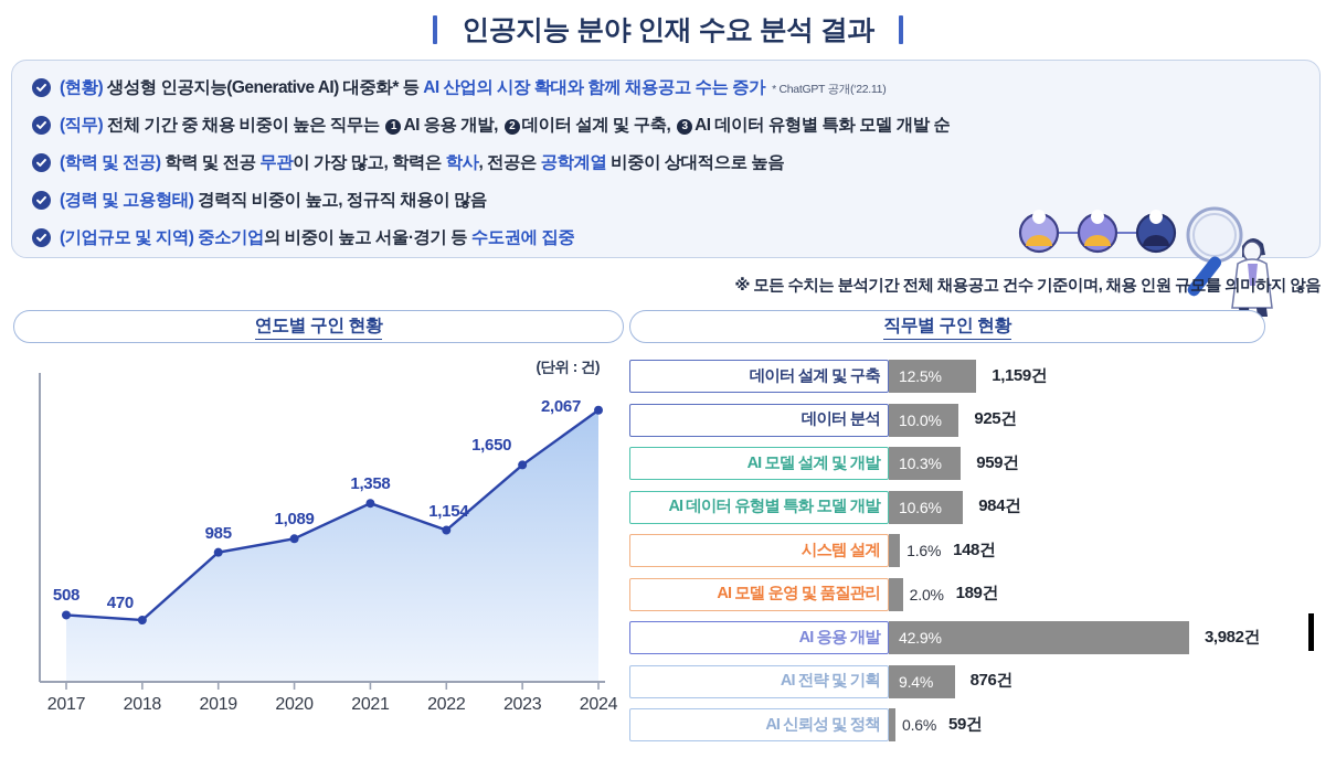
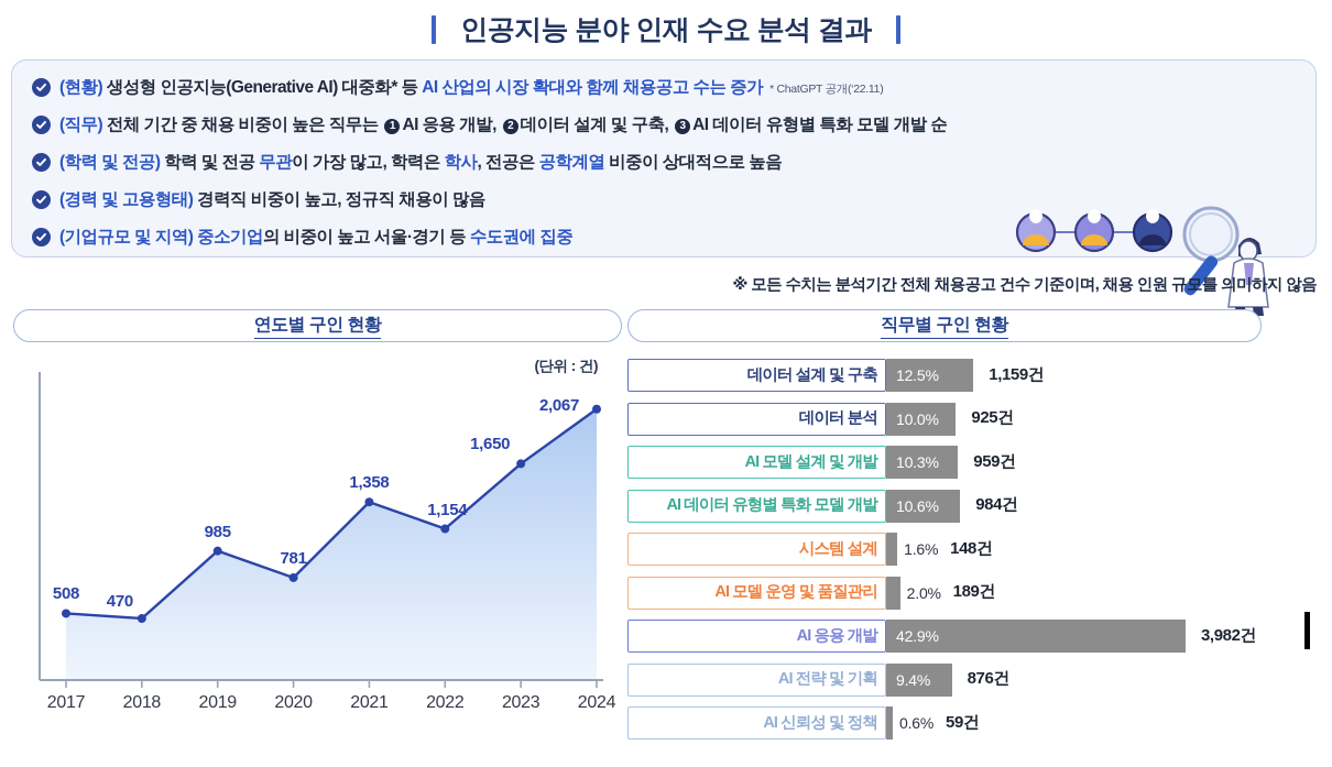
연도별 구인 현황/2020: 1,089 -> 781
